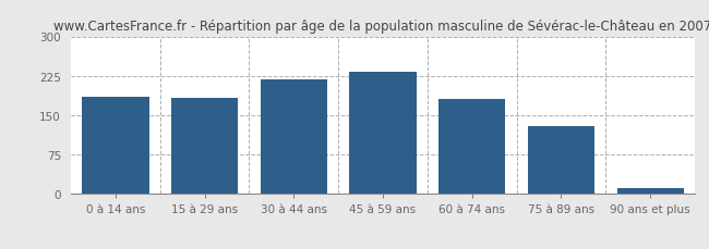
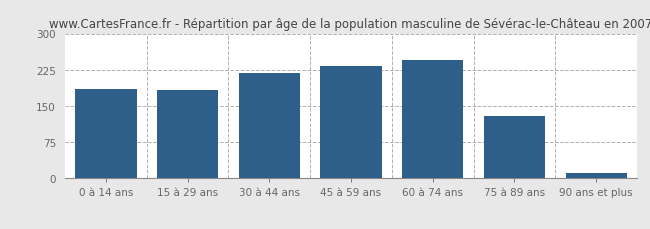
60 à 74 ans: 180 -> 245
